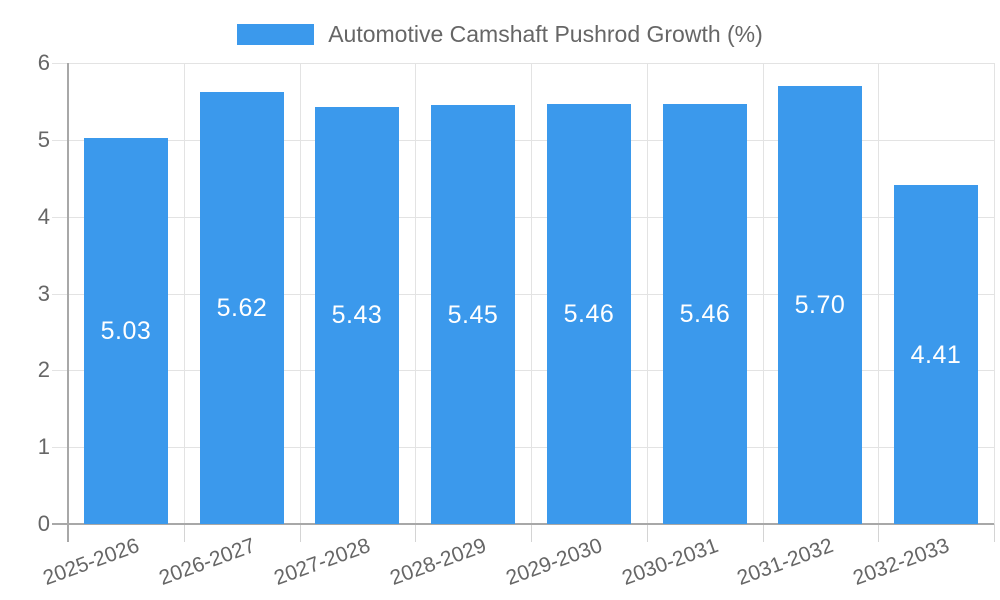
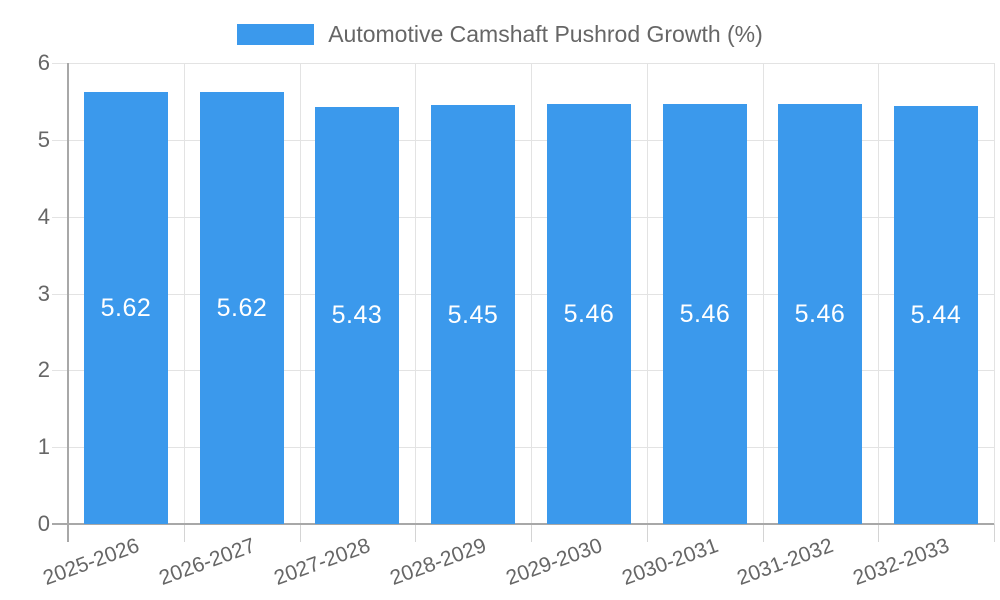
2025-2026: 5.03 -> 5.62
2031-2032: 5.70 -> 5.46
2032-2033: 4.41 -> 5.44
